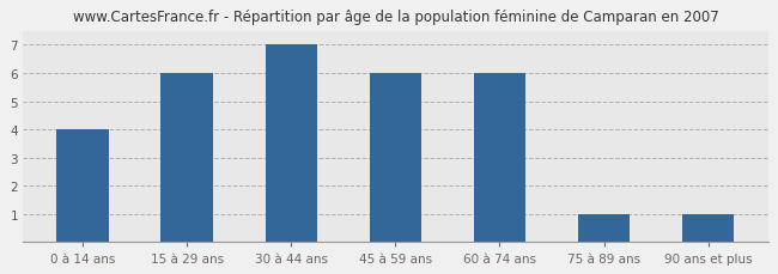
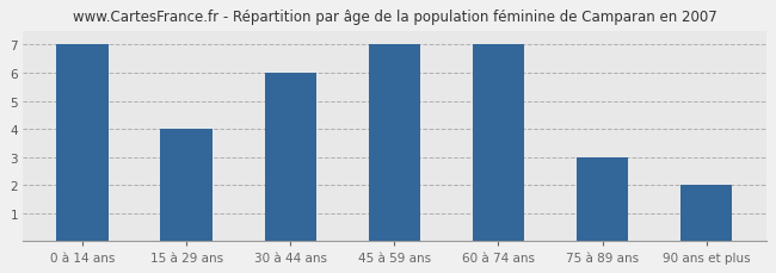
0 à 14 ans: 4 -> 7
15 à 29 ans: 6 -> 4
30 à 44 ans: 7 -> 6
45 à 59 ans: 6 -> 7
60 à 74 ans: 6 -> 7
75 à 89 ans: 1 -> 3
90 ans et plus: 1 -> 2
